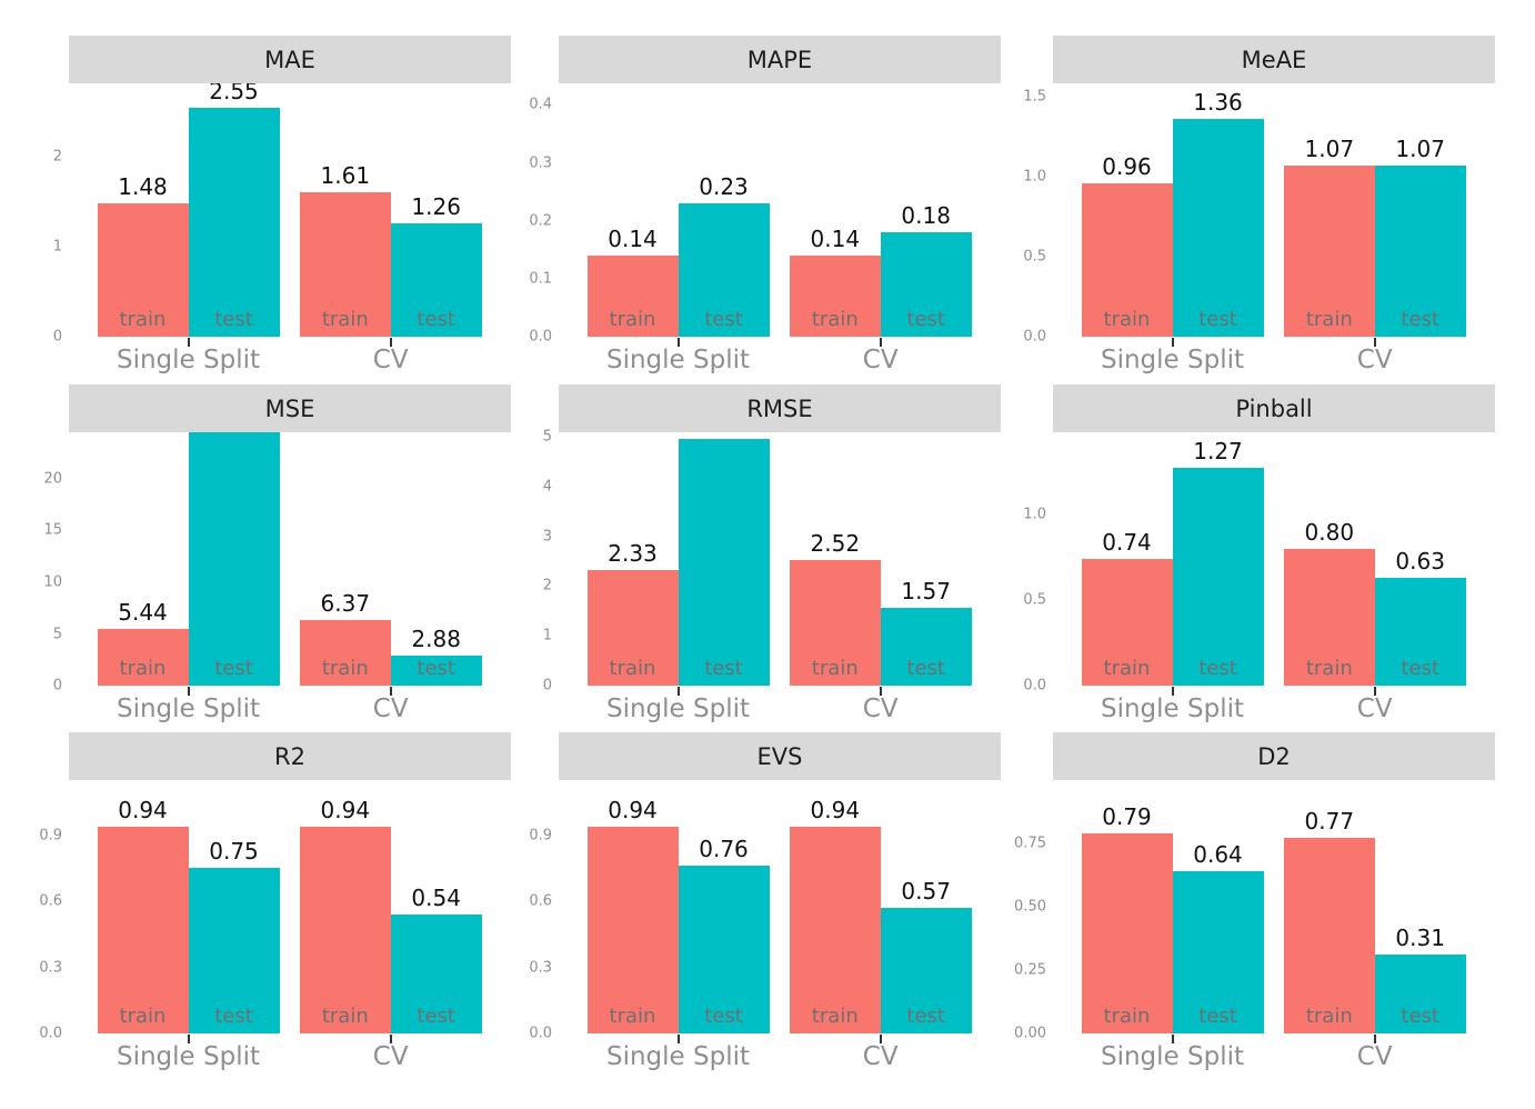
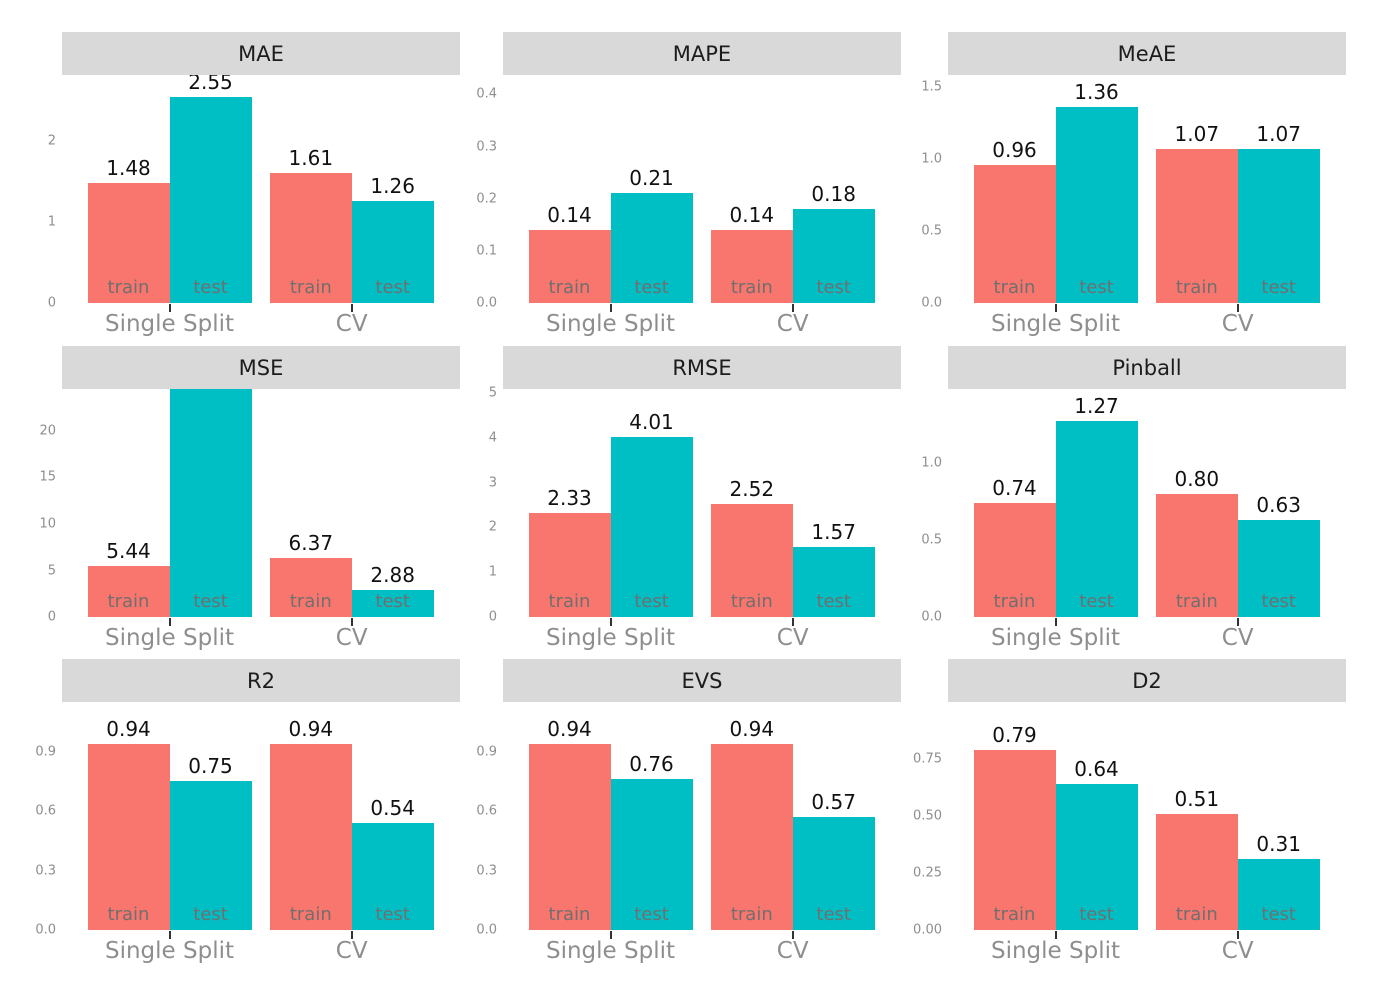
MAPE/test/Single Split: 0.23 -> 0.21
RMSE/test/Single Split: 4.96 -> 4.01
D2/train/CV: 0.77 -> 0.51
